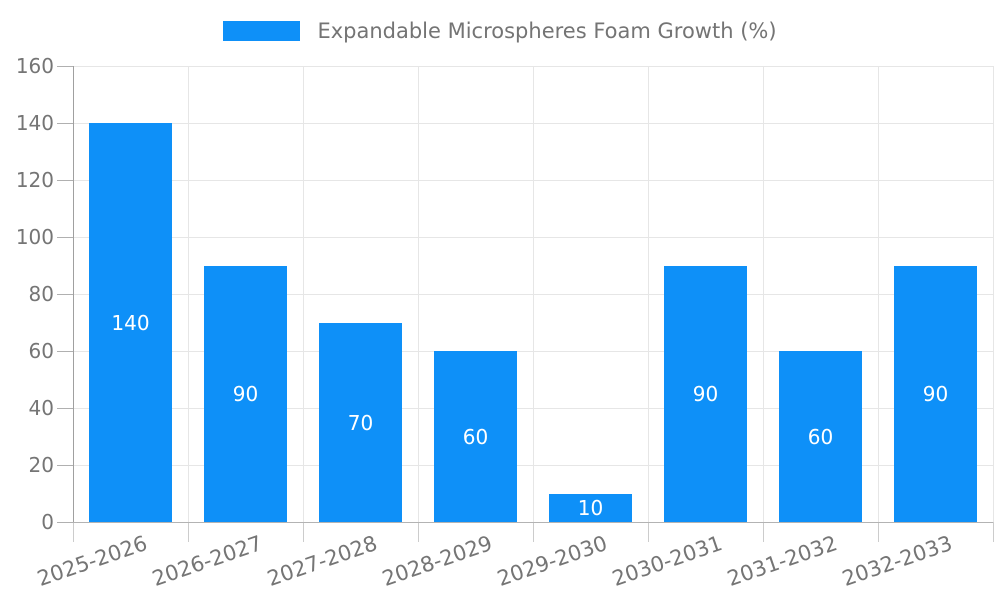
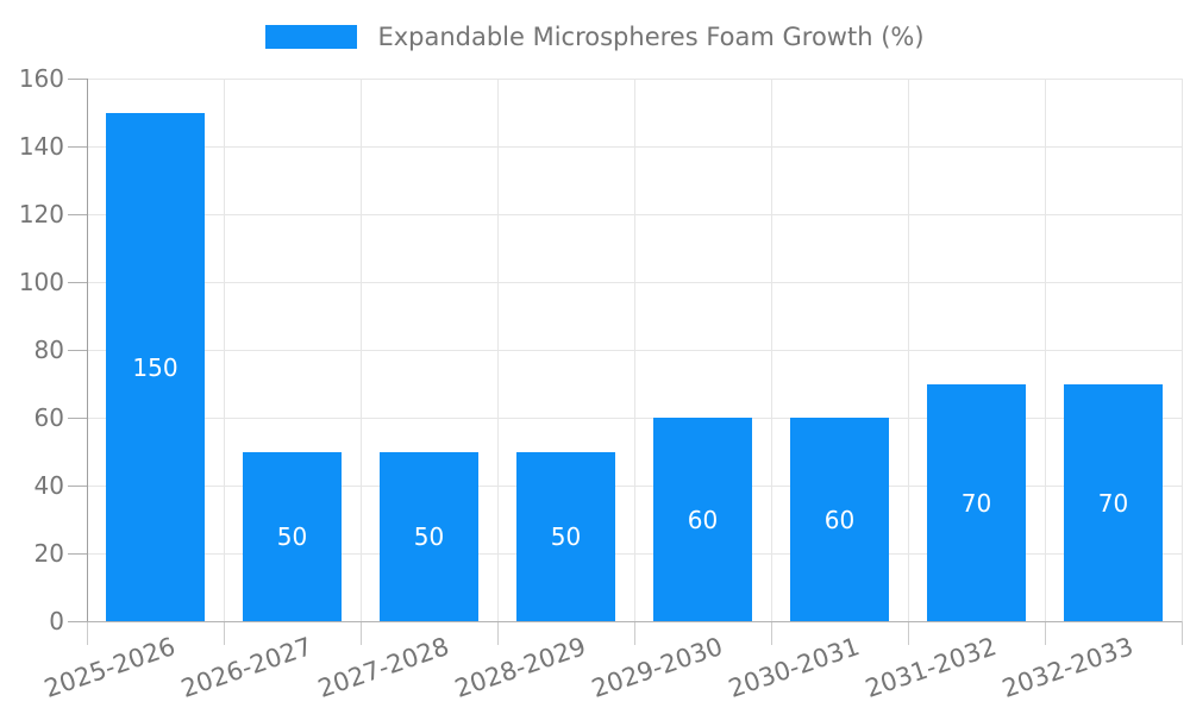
2025-2026: 140 -> 150
2026-2027: 90 -> 50
2027-2028: 70 -> 50
2028-2029: 60 -> 50
2029-2030: 10 -> 60
2030-2031: 90 -> 60
2031-2032: 60 -> 70
2032-2033: 90 -> 70
